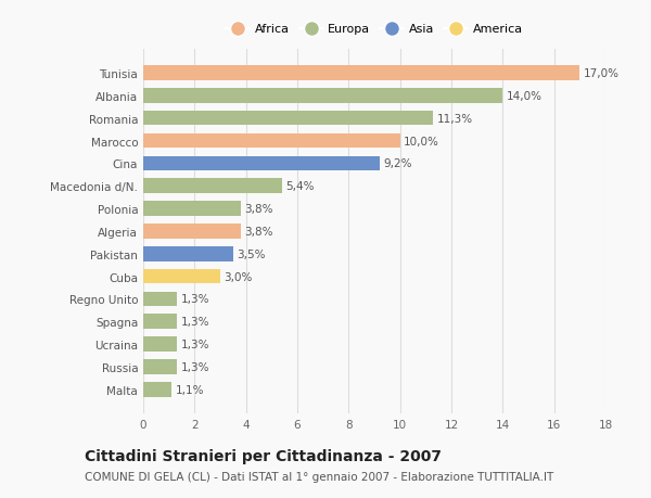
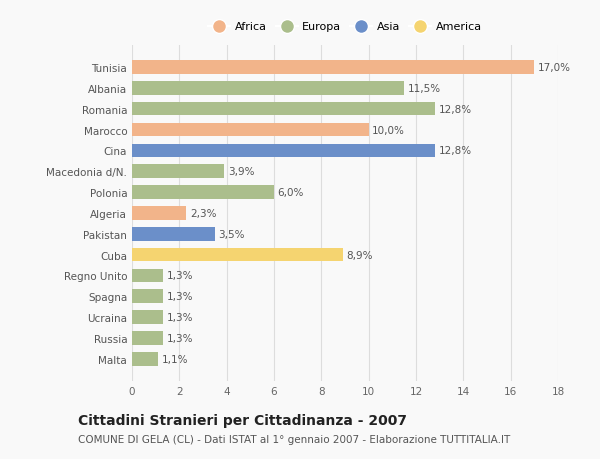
Albania: 14,0% -> 11,5%
Romania: 11,3% -> 12,8%
Cina: 9,2% -> 12,8%
Macedonia d/N.: 5,4% -> 3,9%
Polonia: 3,8% -> 6,0%
Algeria: 3,8% -> 2,3%
Cuba: 3,0% -> 8,9%
